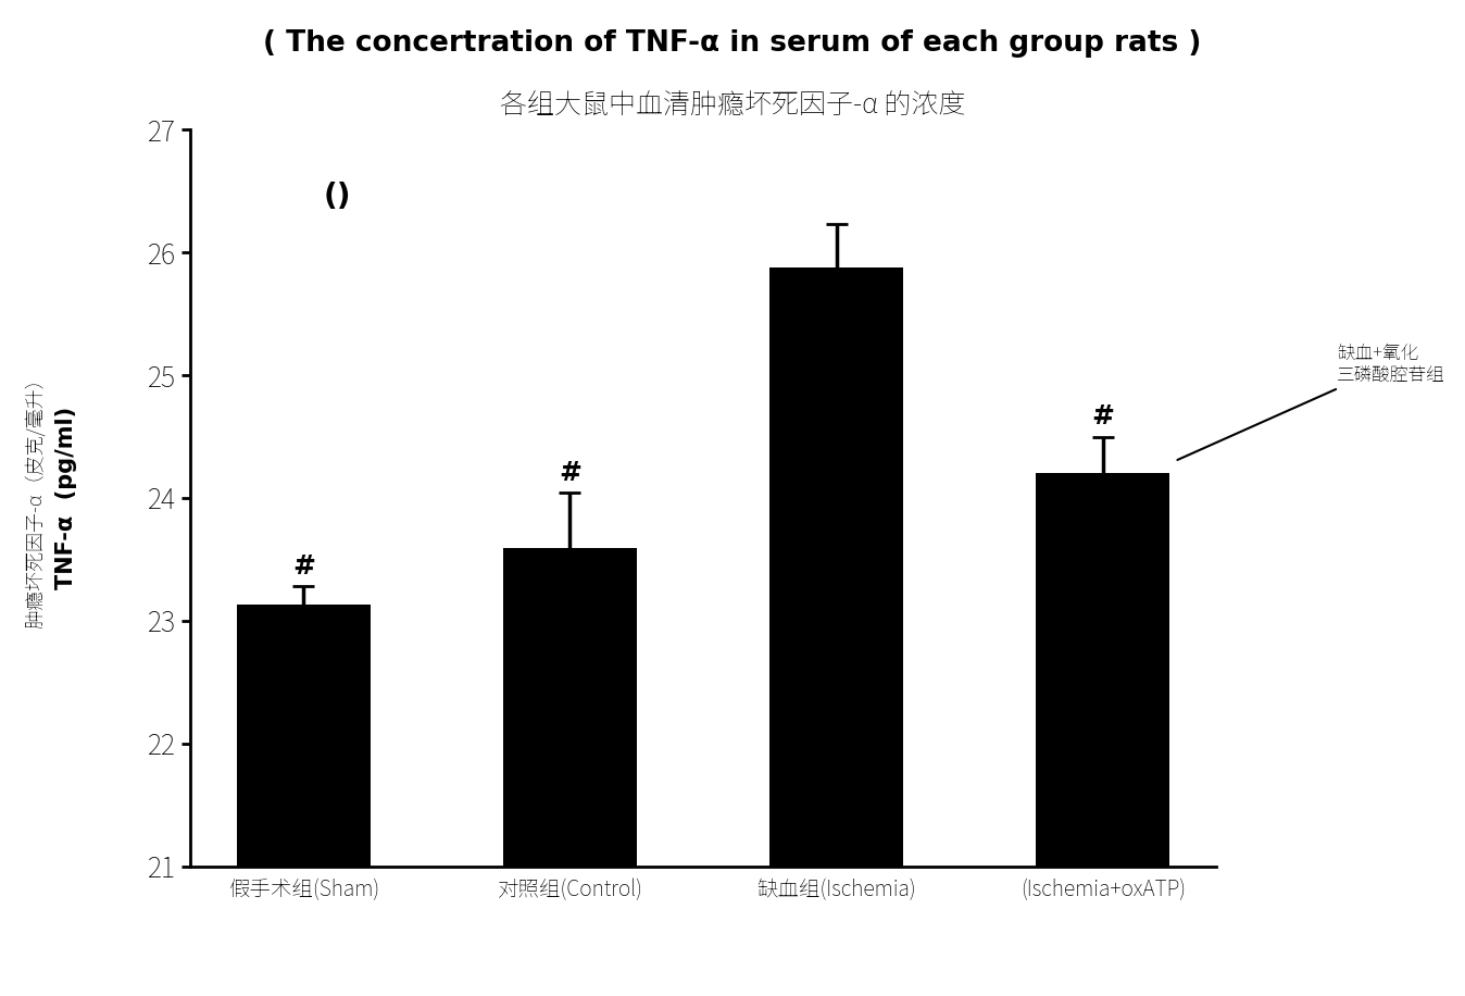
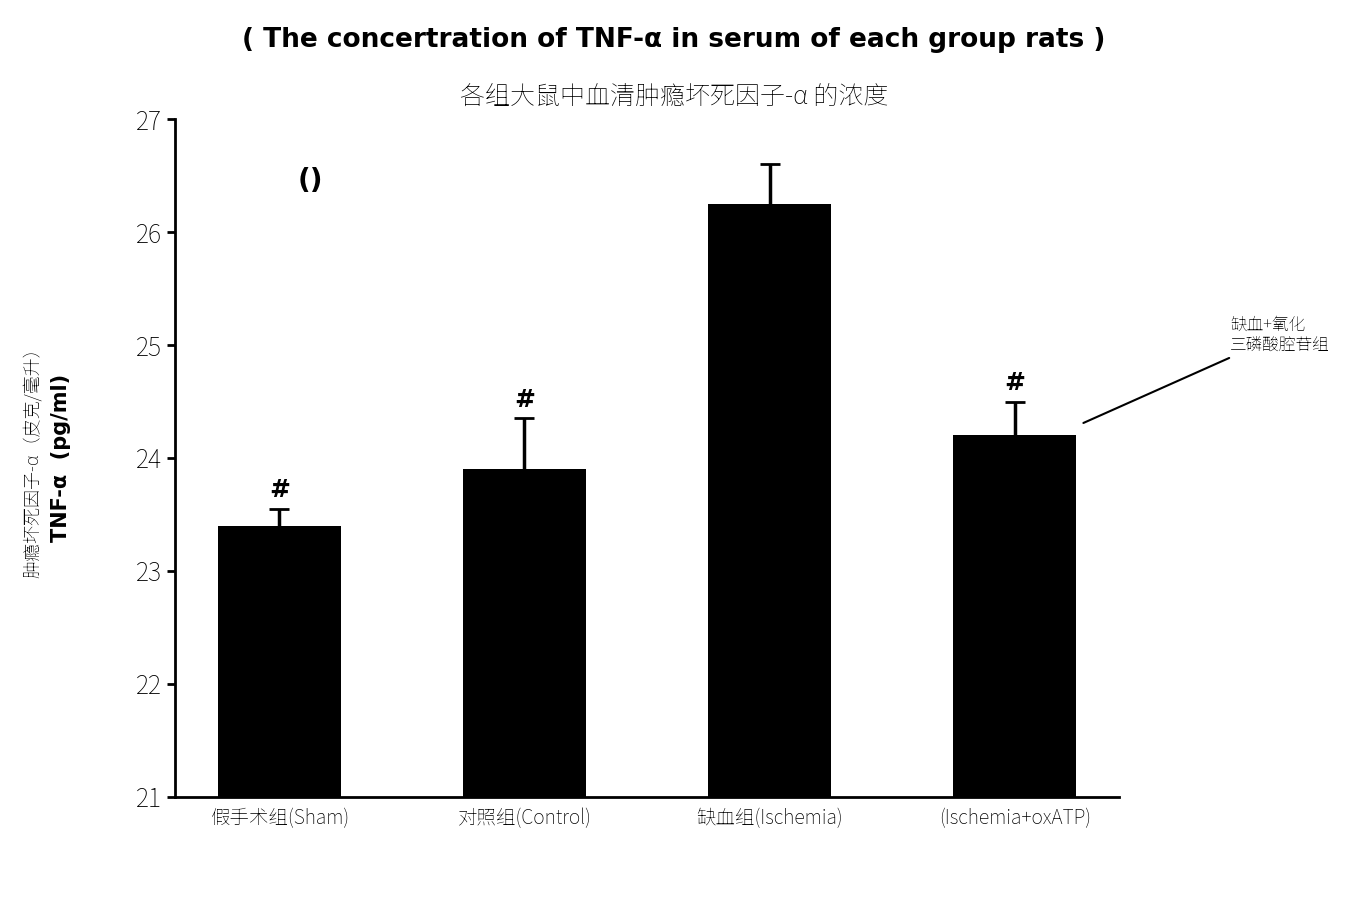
假手术组(Sham): 23.13 -> 23.40
对照组(Control): 23.59 -> 23.90
缺血组(Ischemia): 25.88 -> 26.25
